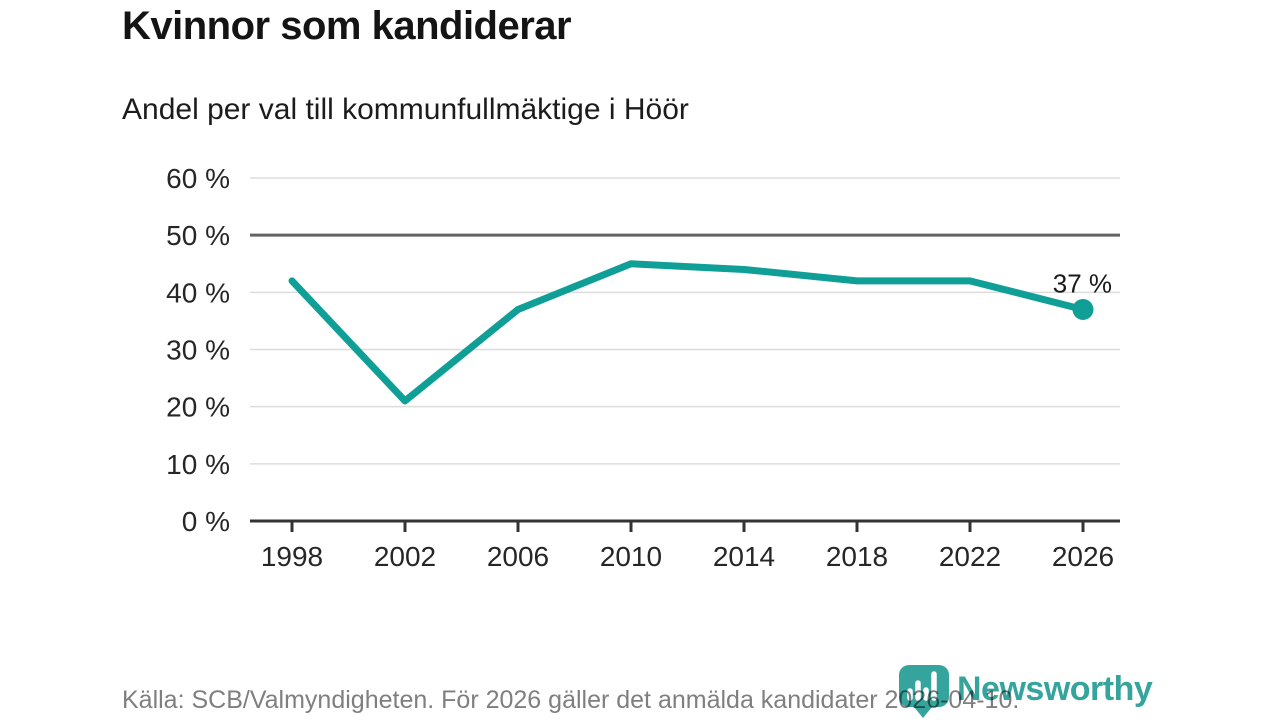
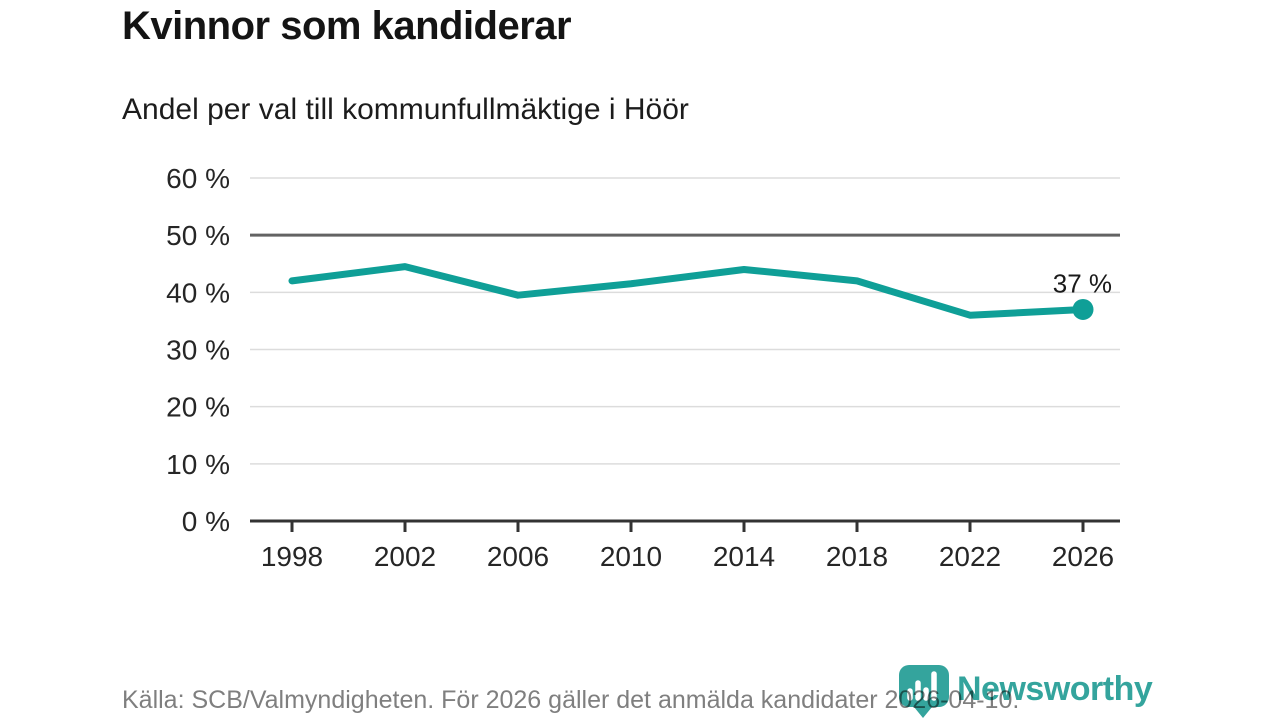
2002: 21% -> 44%
2006: 37% -> 40%
2010: 45% -> 42%
2022: 42% -> 36%
